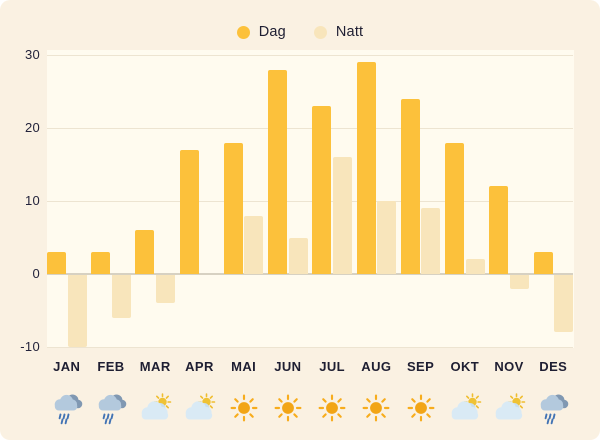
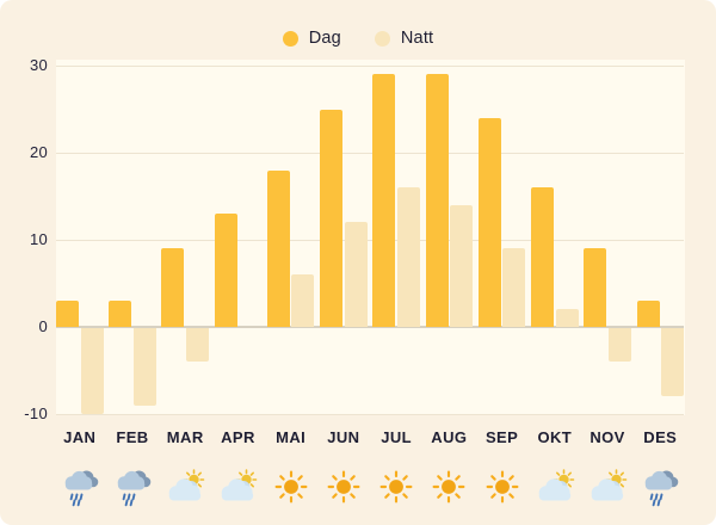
Natt/FEB: -6 -> -9
Dag/MAR: 6 -> 9
Dag/APR: 17 -> 13
Natt/MAI: 8 -> 6
Dag/JUN: 28 -> 25
Natt/JUN: 5 -> 12
Dag/JUL: 23 -> 29
Natt/AUG: 10 -> 14
Dag/OKT: 18 -> 16
Dag/NOV: 12 -> 9
Natt/NOV: -2 -> -4
